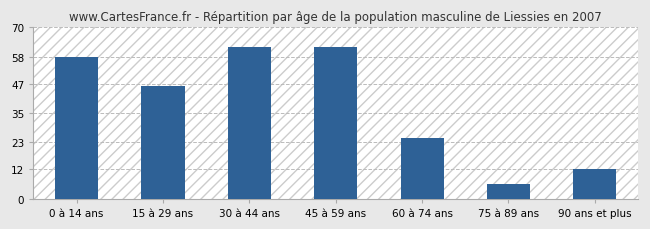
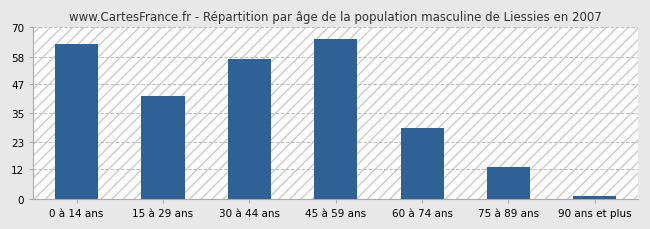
0 à 14 ans: 58 -> 63
15 à 29 ans: 46 -> 42
30 à 44 ans: 62 -> 57
45 à 59 ans: 62 -> 65
60 à 74 ans: 25 -> 29
75 à 89 ans: 6 -> 13
90 ans et plus: 12 -> 1
